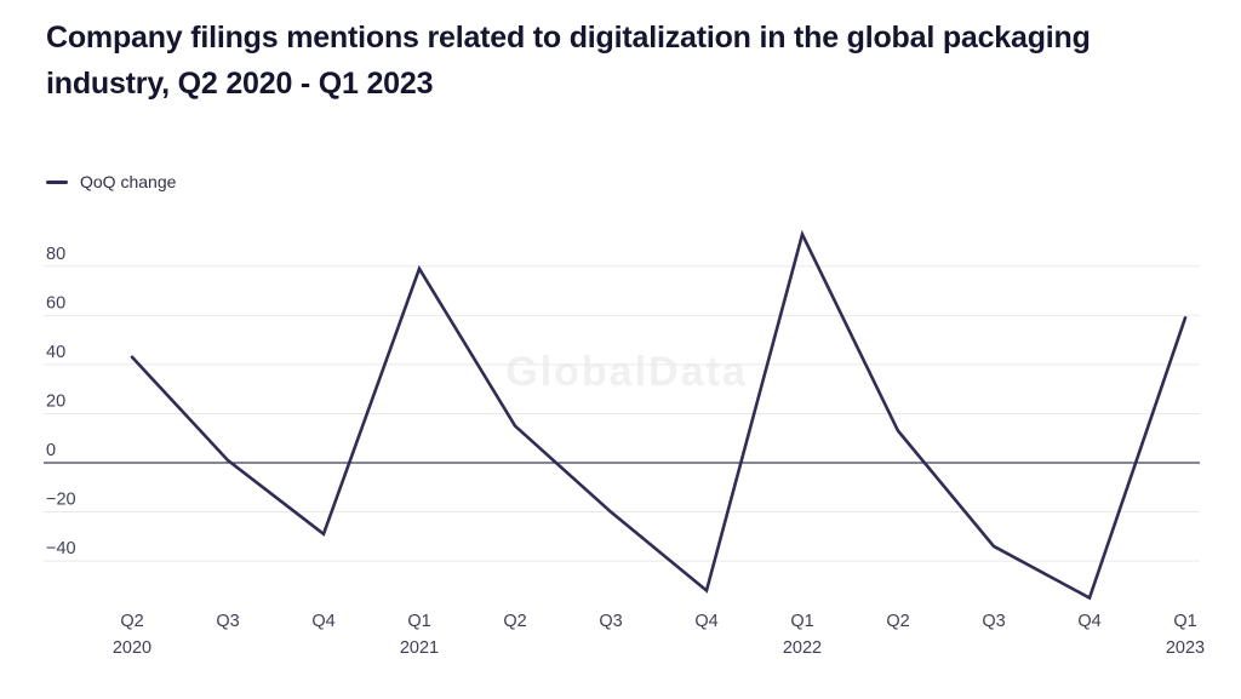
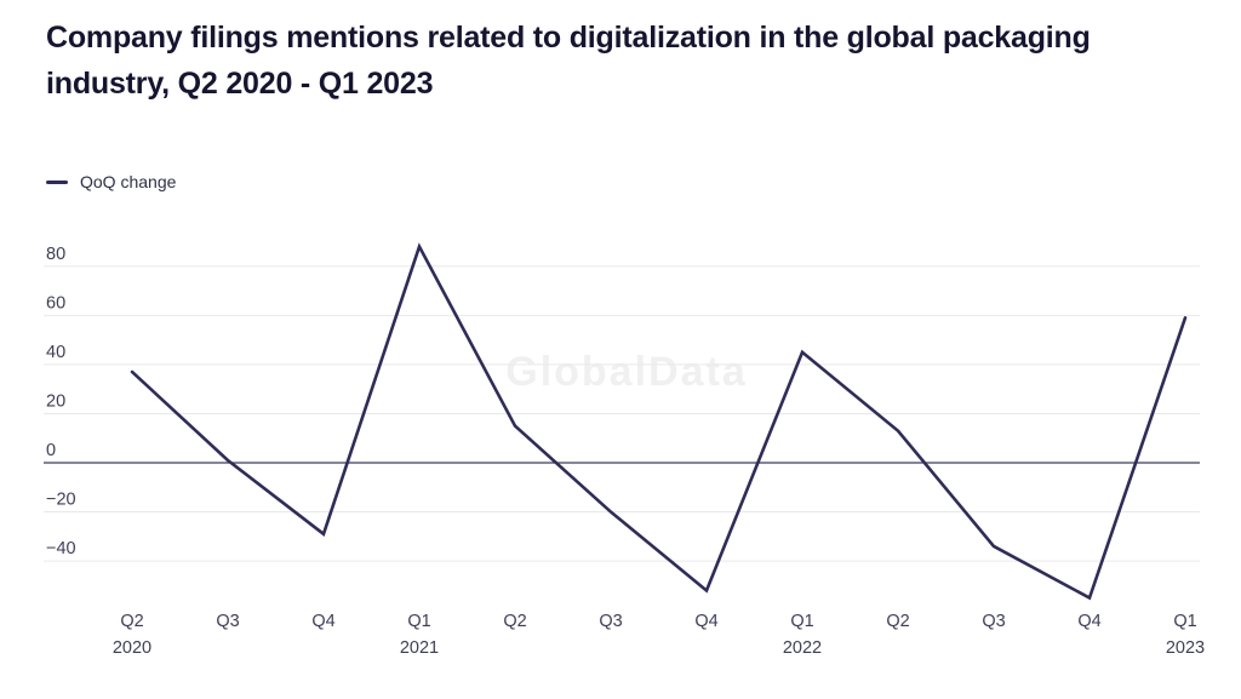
Q2 2020: 43 -> 37
Q1 2021: 79 -> 88
Q1 2022: 93 -> 45
